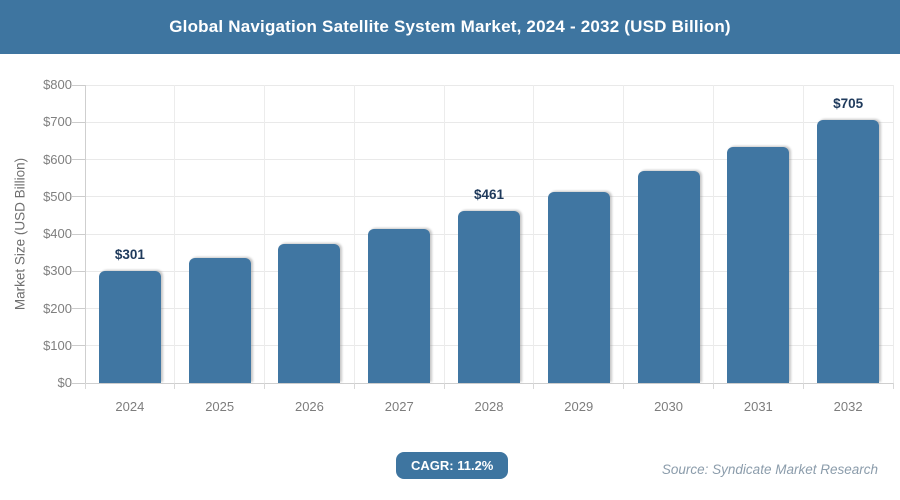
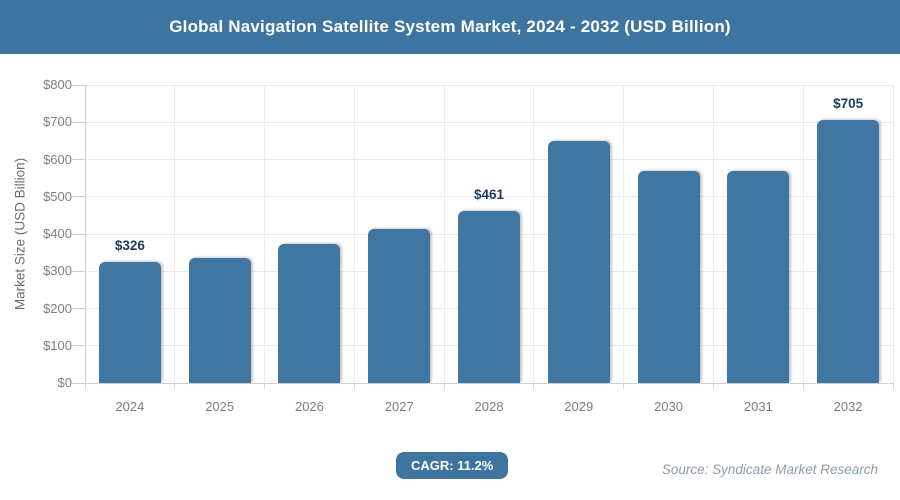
2024: $301 -> $326
2029: $510 -> $650
2031: $630 -> $570
